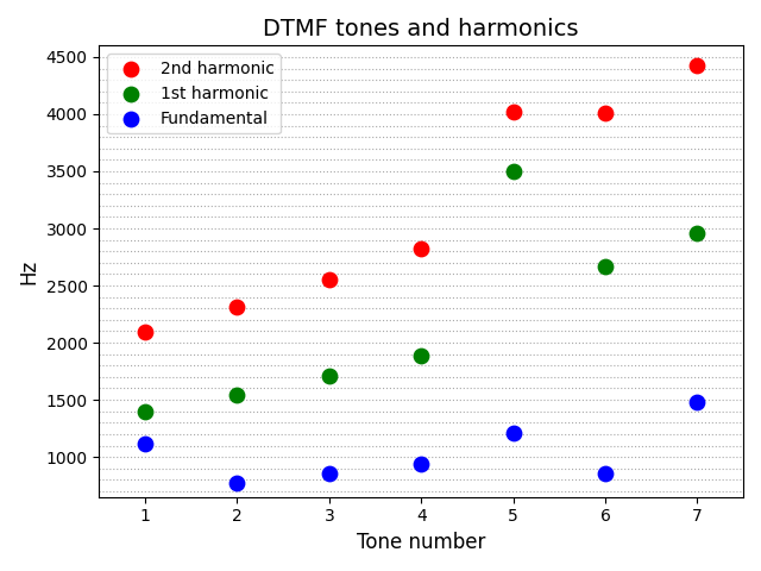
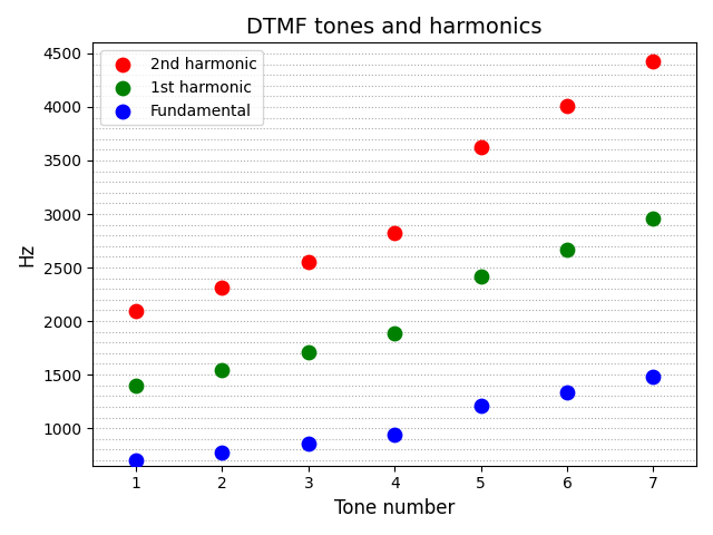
Fundamental/1: 1120 -> 700
1st harmonic/5: 3500 -> 2420
2nd harmonic/5: 4020 -> 3630
Fundamental/6: 860 -> 1340
